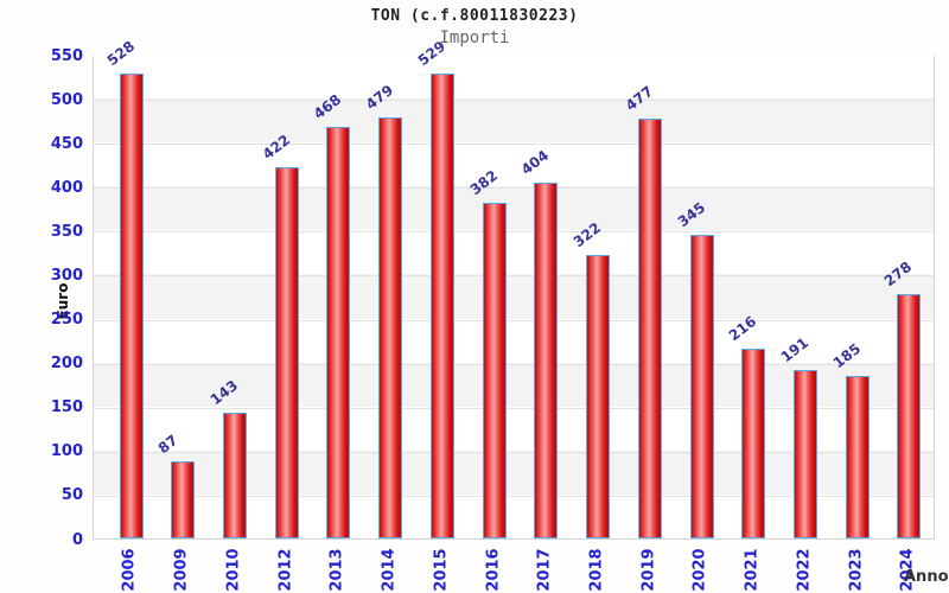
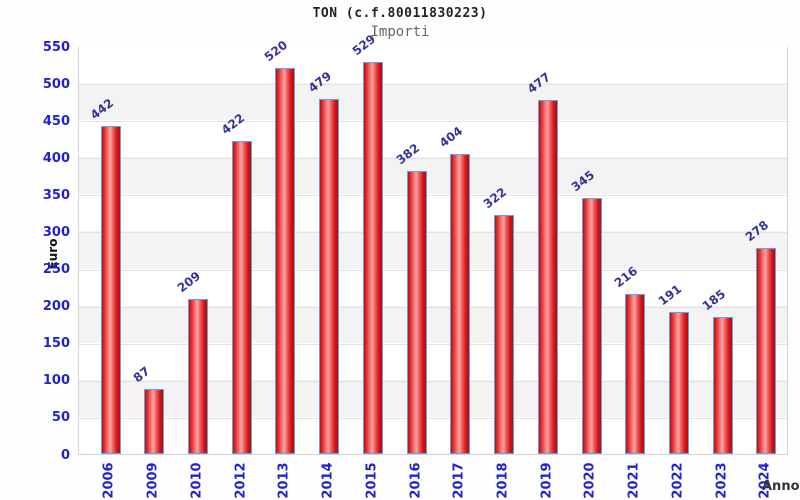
2006: 528 -> 442
2010: 143 -> 209
2013: 468 -> 520
